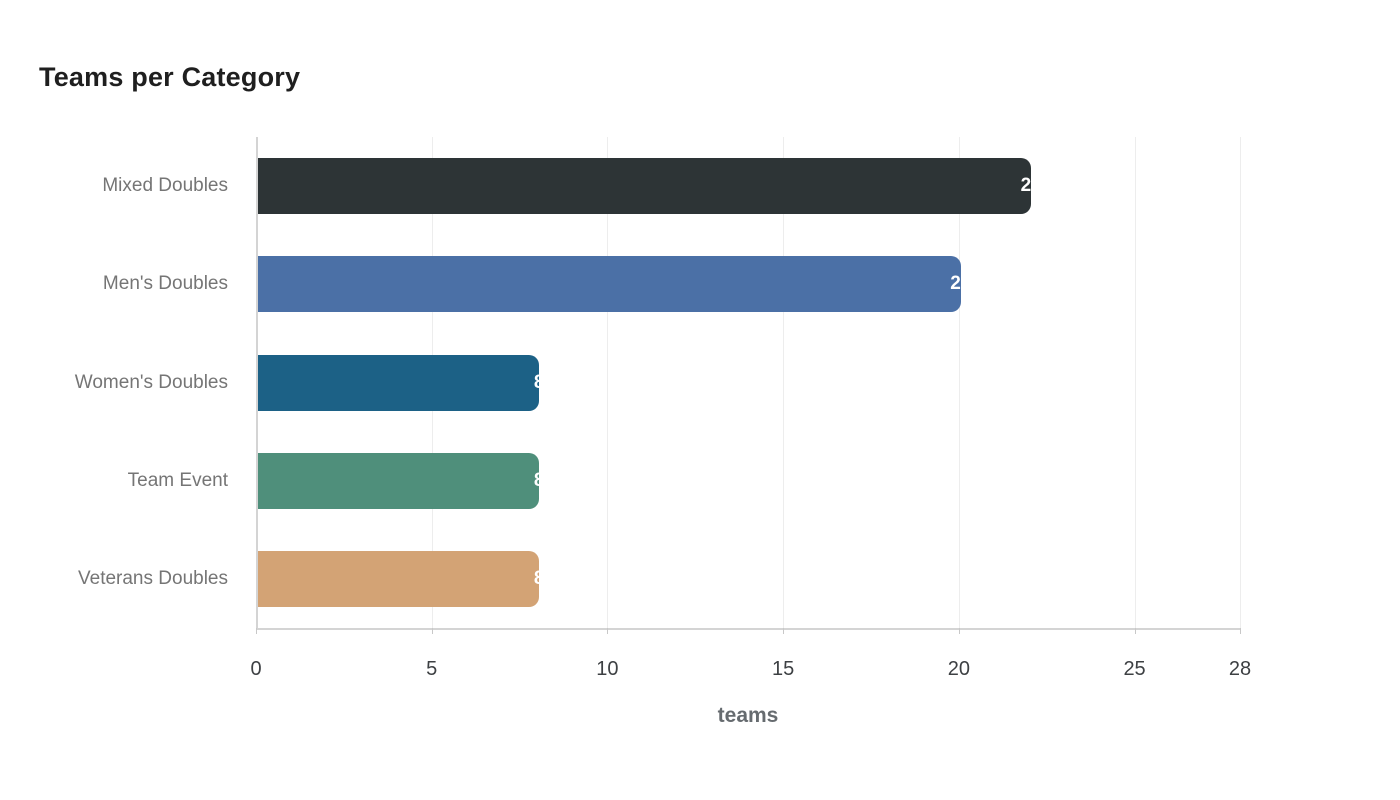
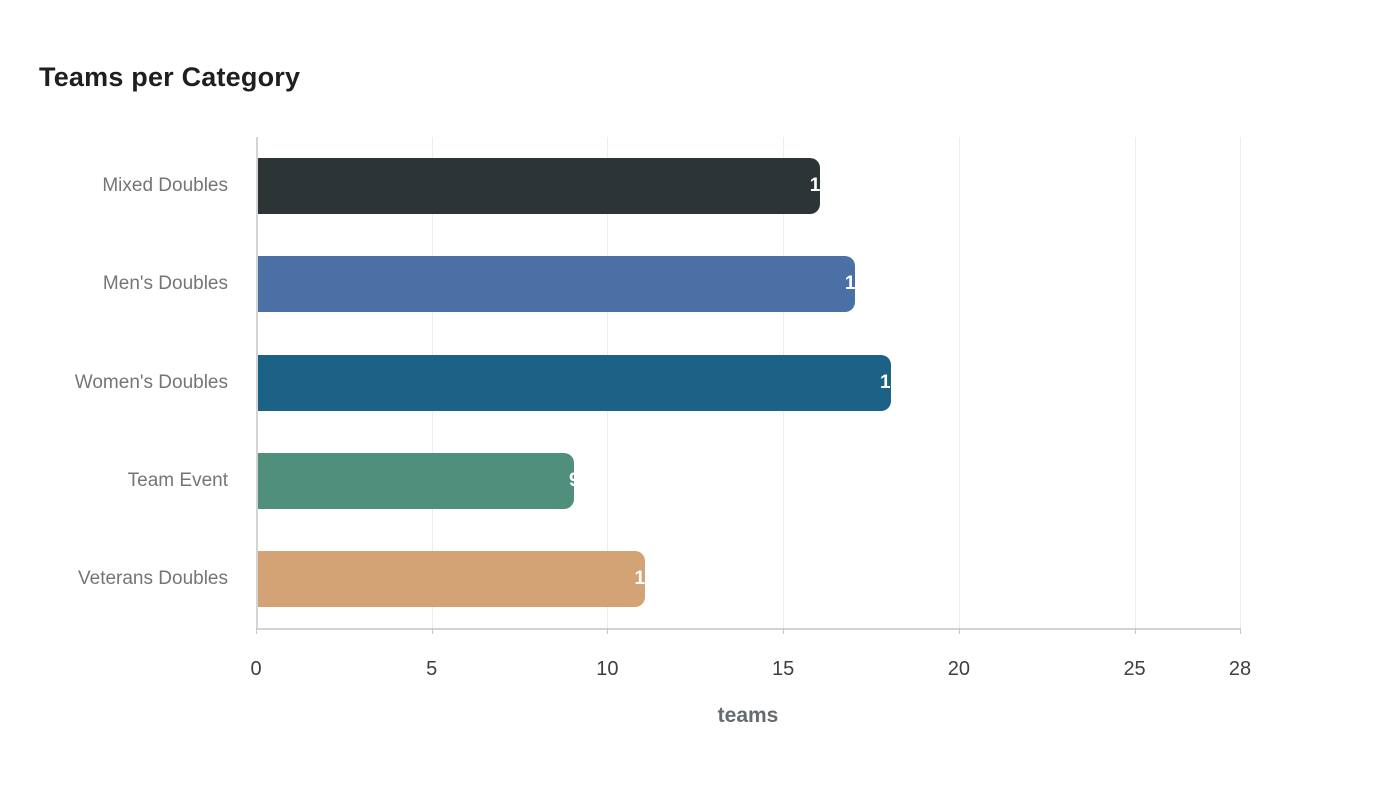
Mixed Doubles: 22 -> 16
Men's Doubles: 20 -> 17
Women's Doubles: 8 -> 18
Team Event: 8 -> 9
Veterans Doubles: 8 -> 11
